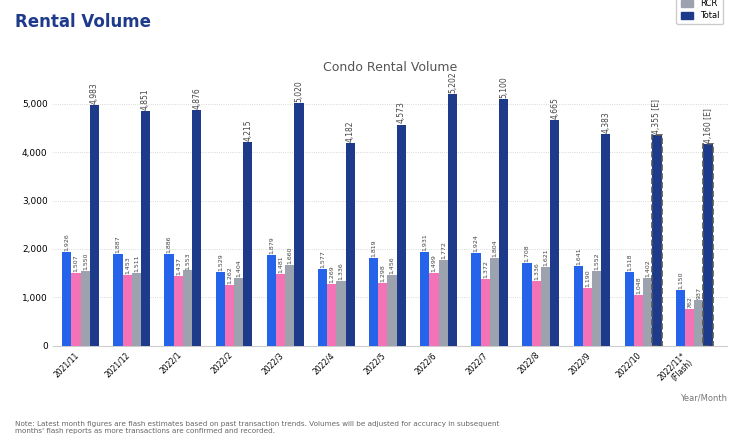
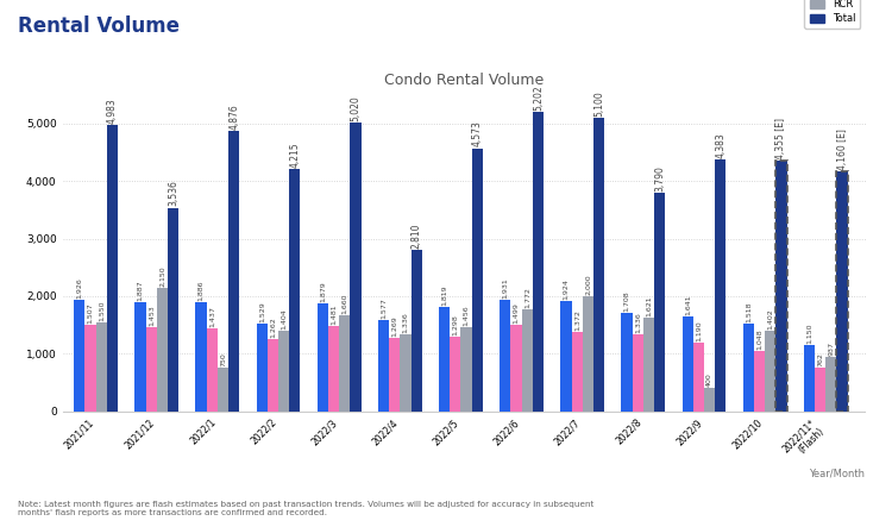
RCR/2021/12: 1,510 -> 2,150
Total/2021/12: 4,851 -> 3,536
RCR/2022/1: 1,550 -> 750
Total/2022/4: 4,182 -> 2,810
RCR/2022/7: 1,800 -> 2,000
Total/2022/8: 4,665 -> 3,790
RCR/2022/9: 1,550 -> 400
